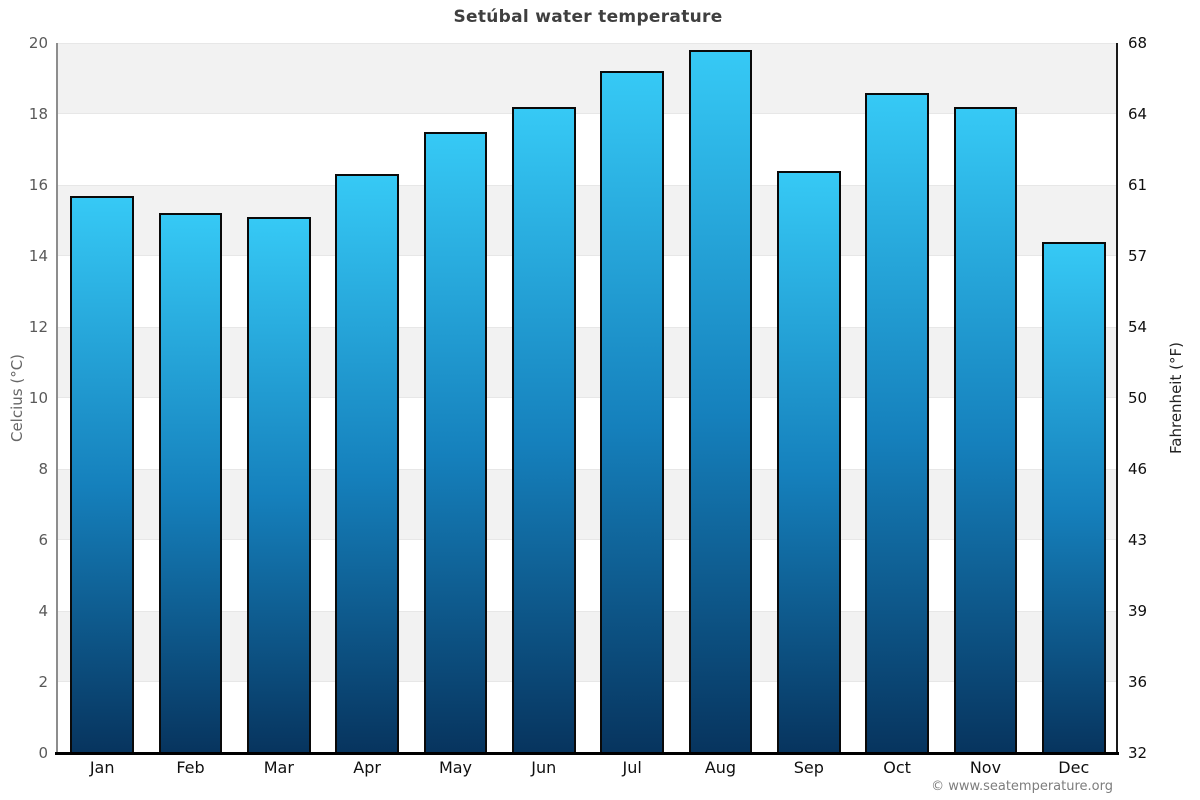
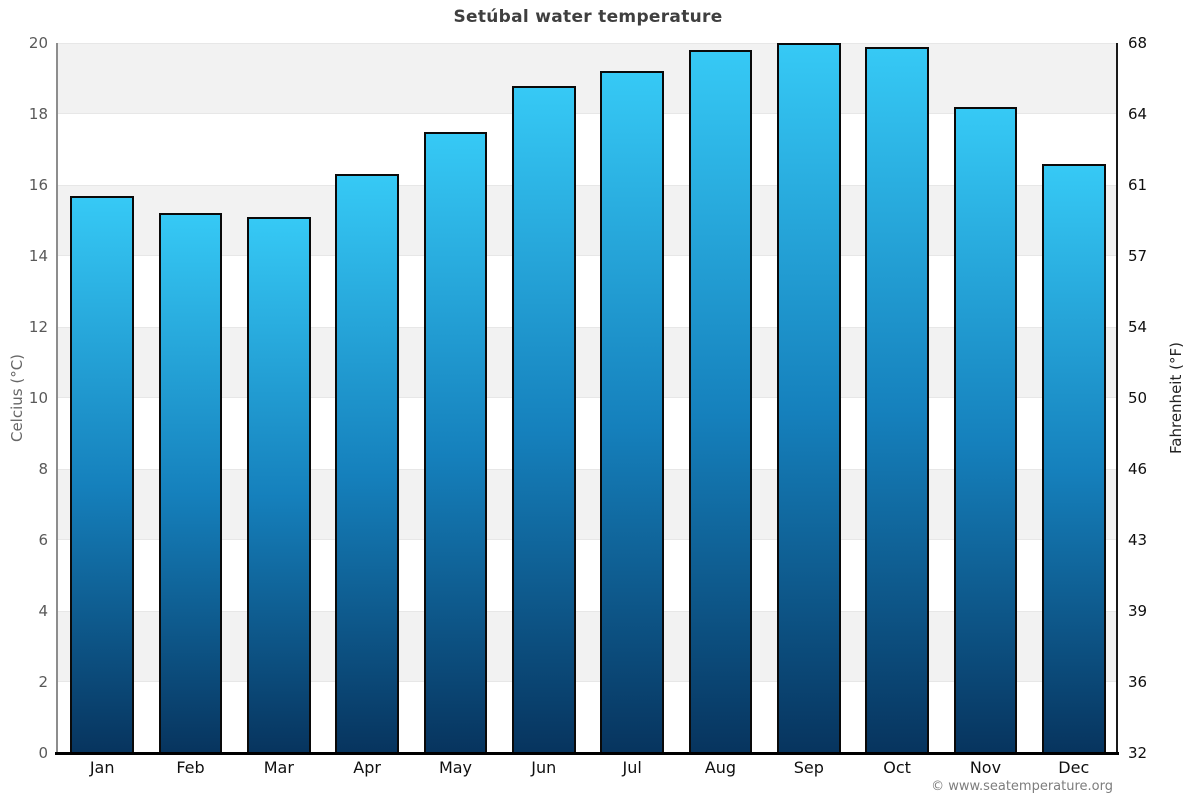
Jun: 18.2 -> 18.8
Sep: 16.4 -> 20.0
Oct: 18.6 -> 19.9
Dec: 14.4 -> 16.6
